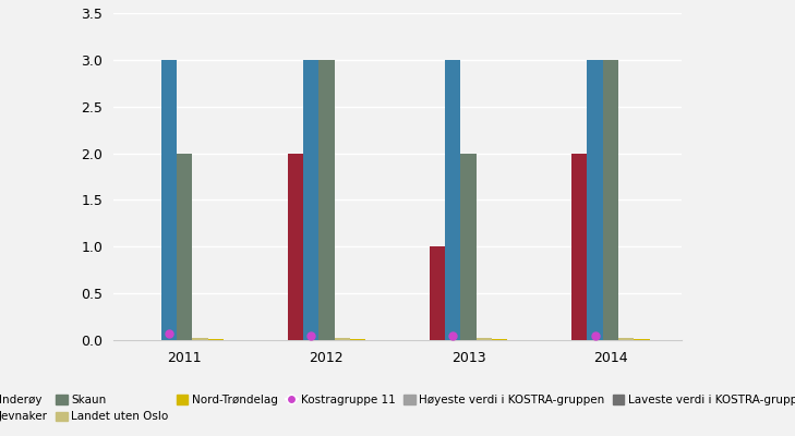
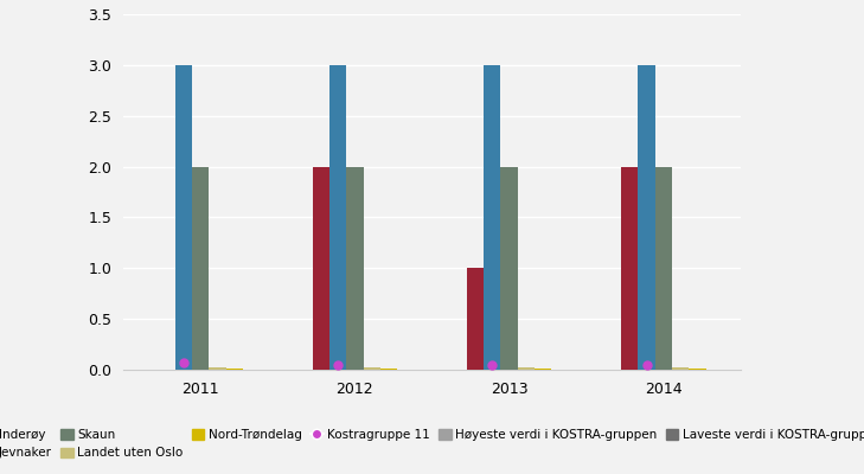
Skaun/2012: 3 -> 2
Skaun/2014: 3 -> 2
